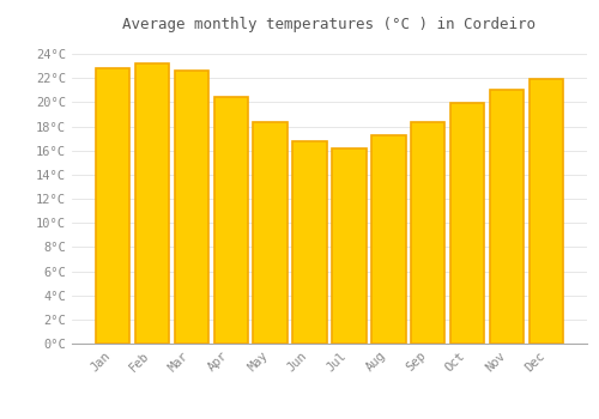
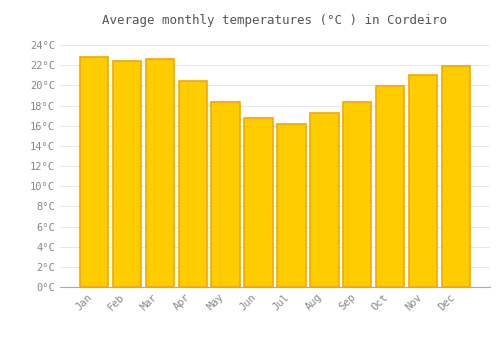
Feb: 23.2°C -> 22.4°C
